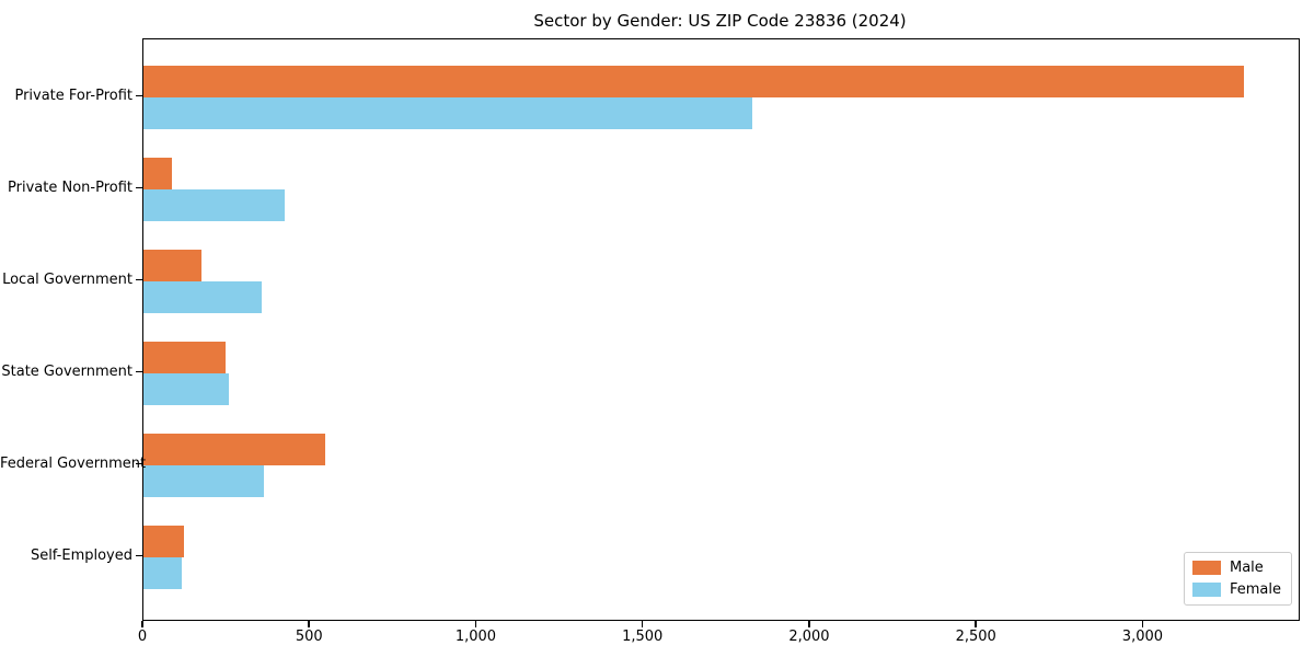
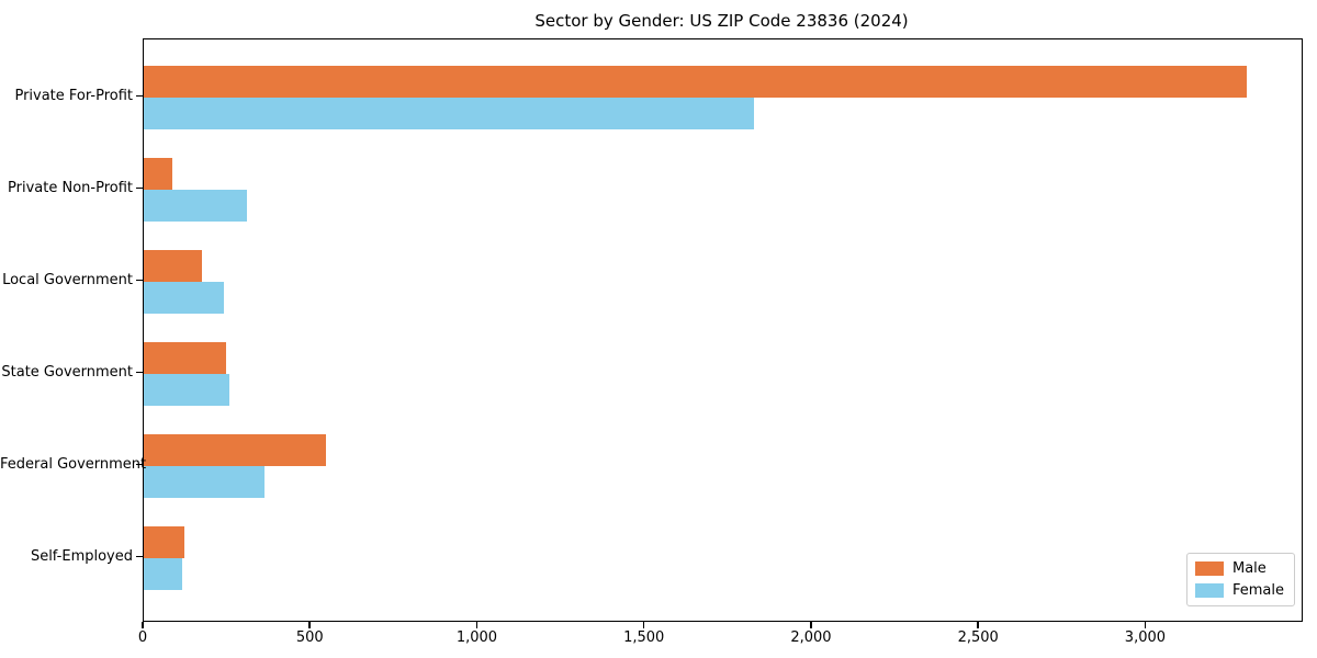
Female/Private Non-Profit: 420 -> 310
Female/Local Government: 360 -> 240
